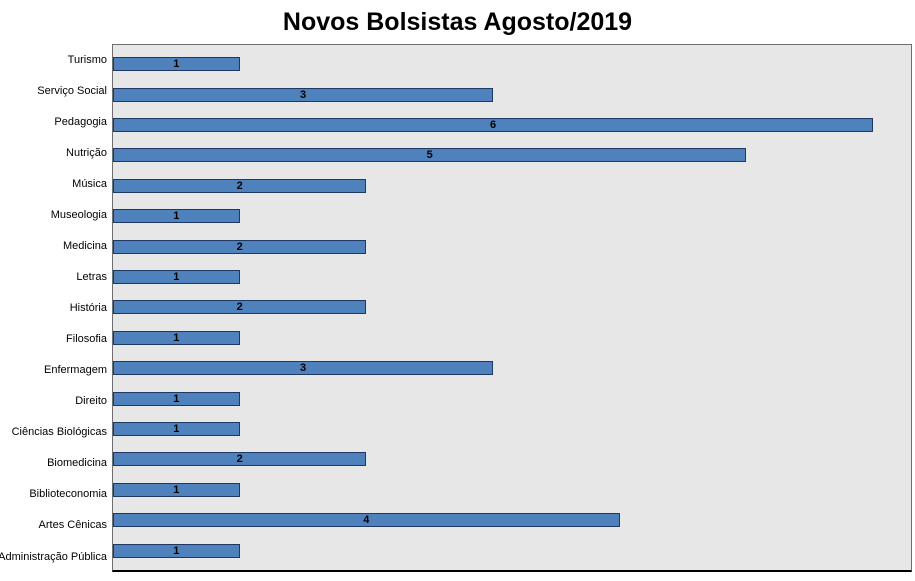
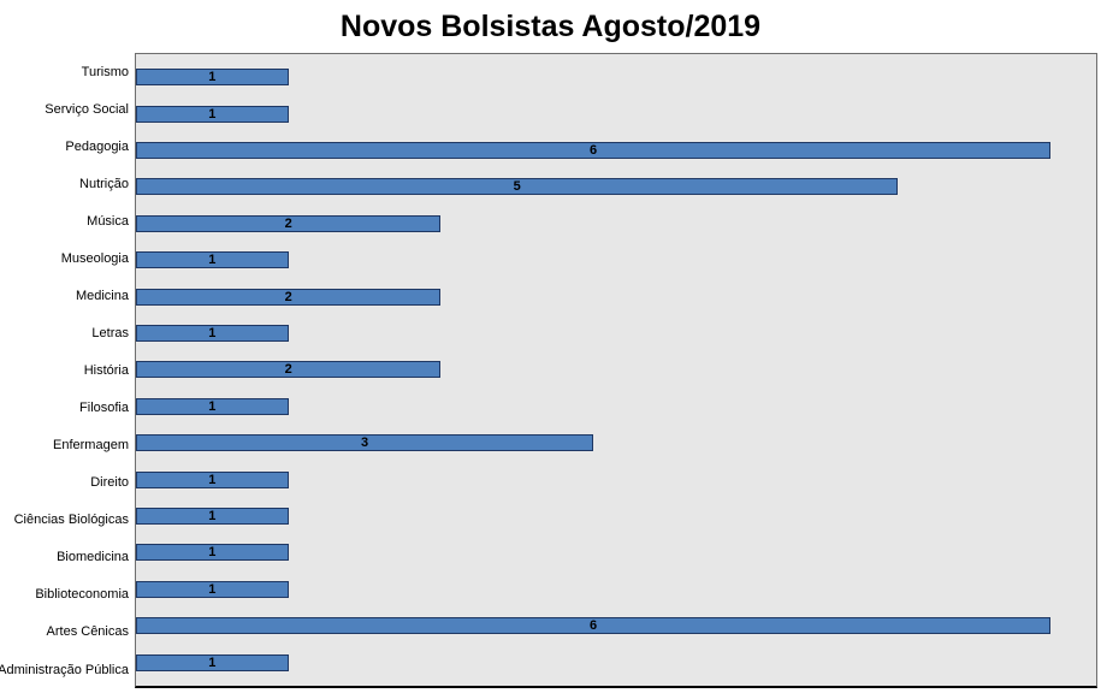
Serviço Social: 3 -> 1
Biomedicina: 2 -> 1
Artes Cênicas: 4 -> 6
